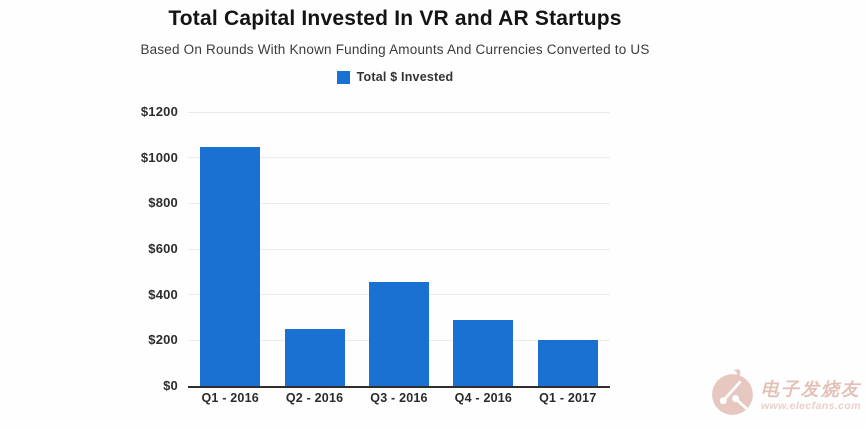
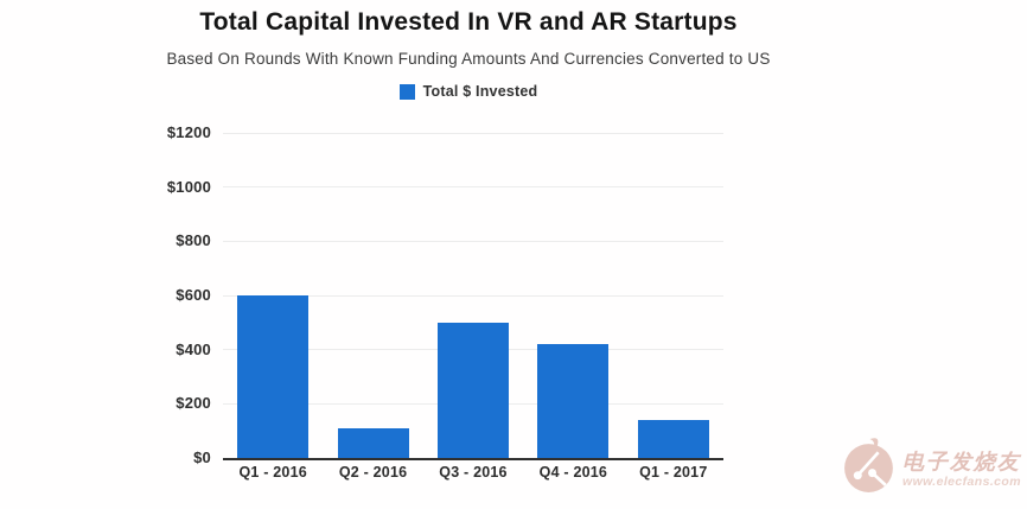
Q1 - 2016: $1040 -> $600
Q2 - 2016: $250 -> $110
Q3 - 2016: $460 -> $500
Q4 - 2016: $290 -> $420
Q1 - 2017: $200 -> $140
